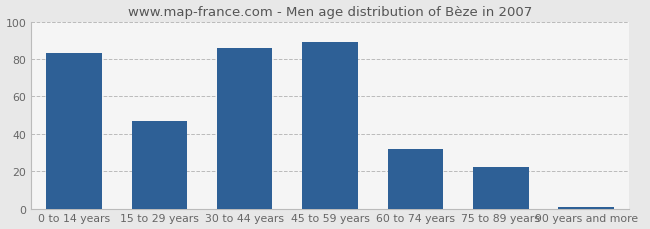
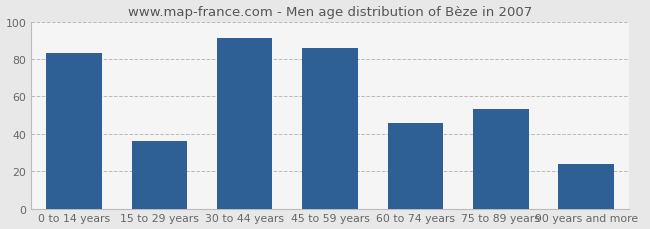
15 to 29 years: 47 -> 36
30 to 44 years: 86 -> 91
45 to 59 years: 89 -> 86
60 to 74 years: 32 -> 46
75 to 89 years: 22 -> 53
90 years and more: 1 -> 24
